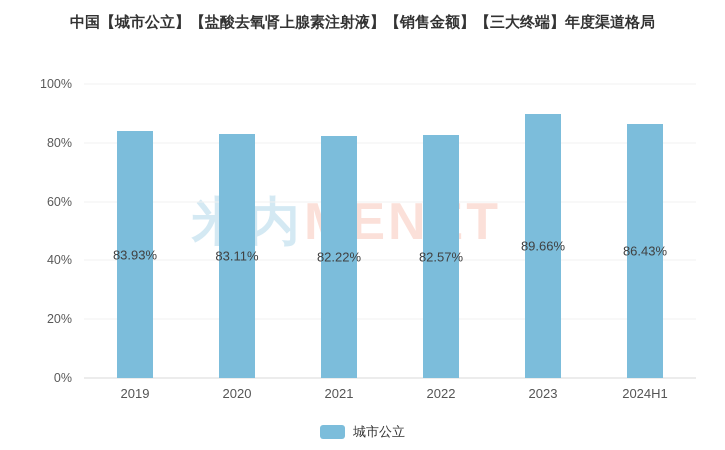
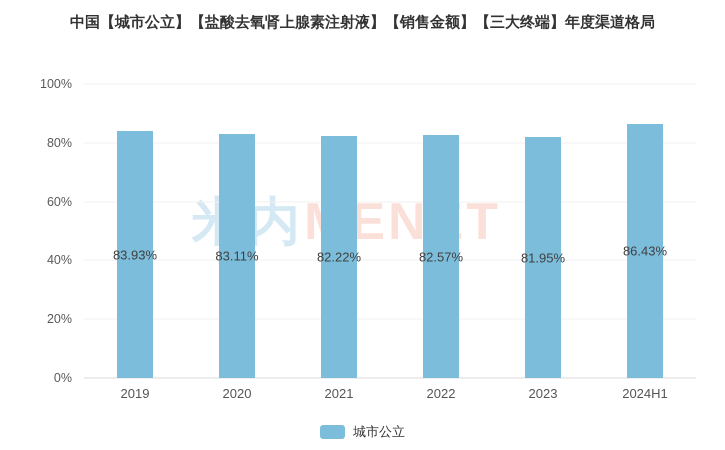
2023: 89.66% -> 81.95%
